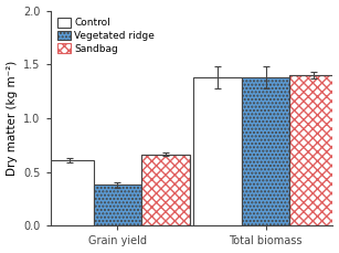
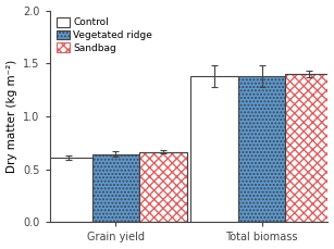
Vegetated ridge/Grain yield: 0.38 -> 0.65
